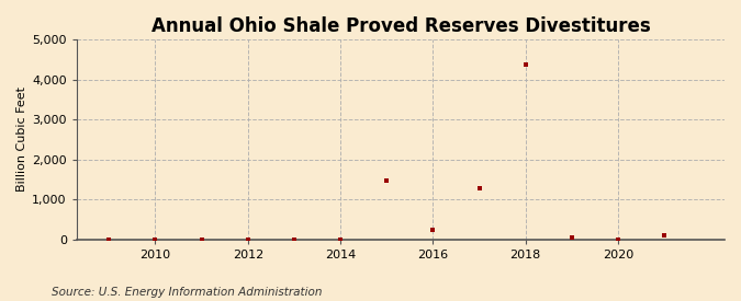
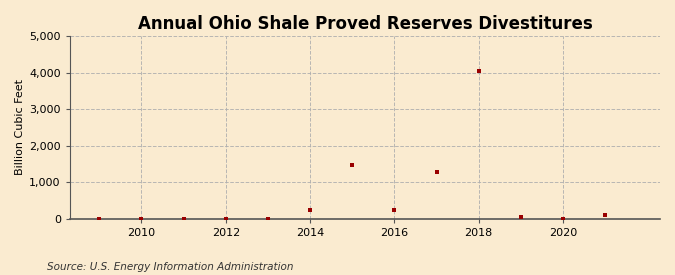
2014: 0 -> 250
2018: 4,380 -> 4,050
